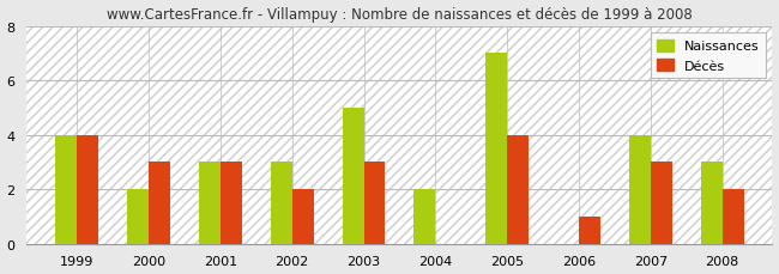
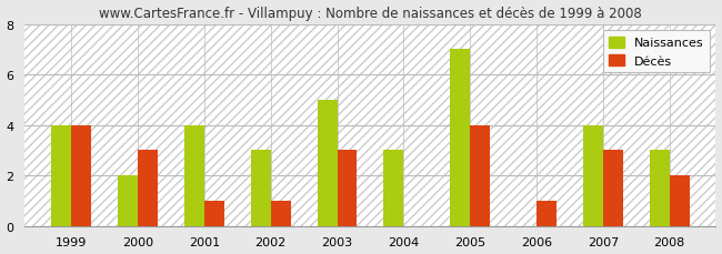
Naissances/2001: 3 -> 4
Décès/2001: 3 -> 1
Décès/2002: 2 -> 1
Naissances/2004: 2 -> 3
